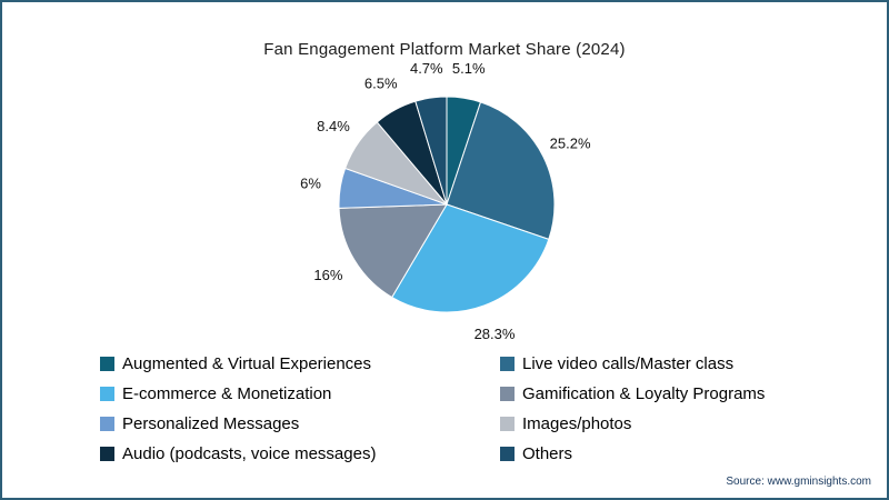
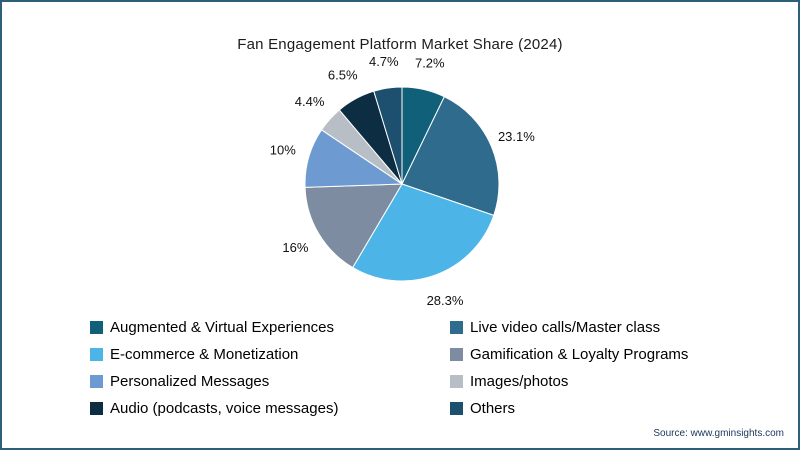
Augmented & Virtual Experiences: 5.1% -> 7.2%
Live video calls/Master class: 25.2% -> 23.1%
Personalized Messages: 6% -> 10%
Images/photos: 8.4% -> 4.4%
